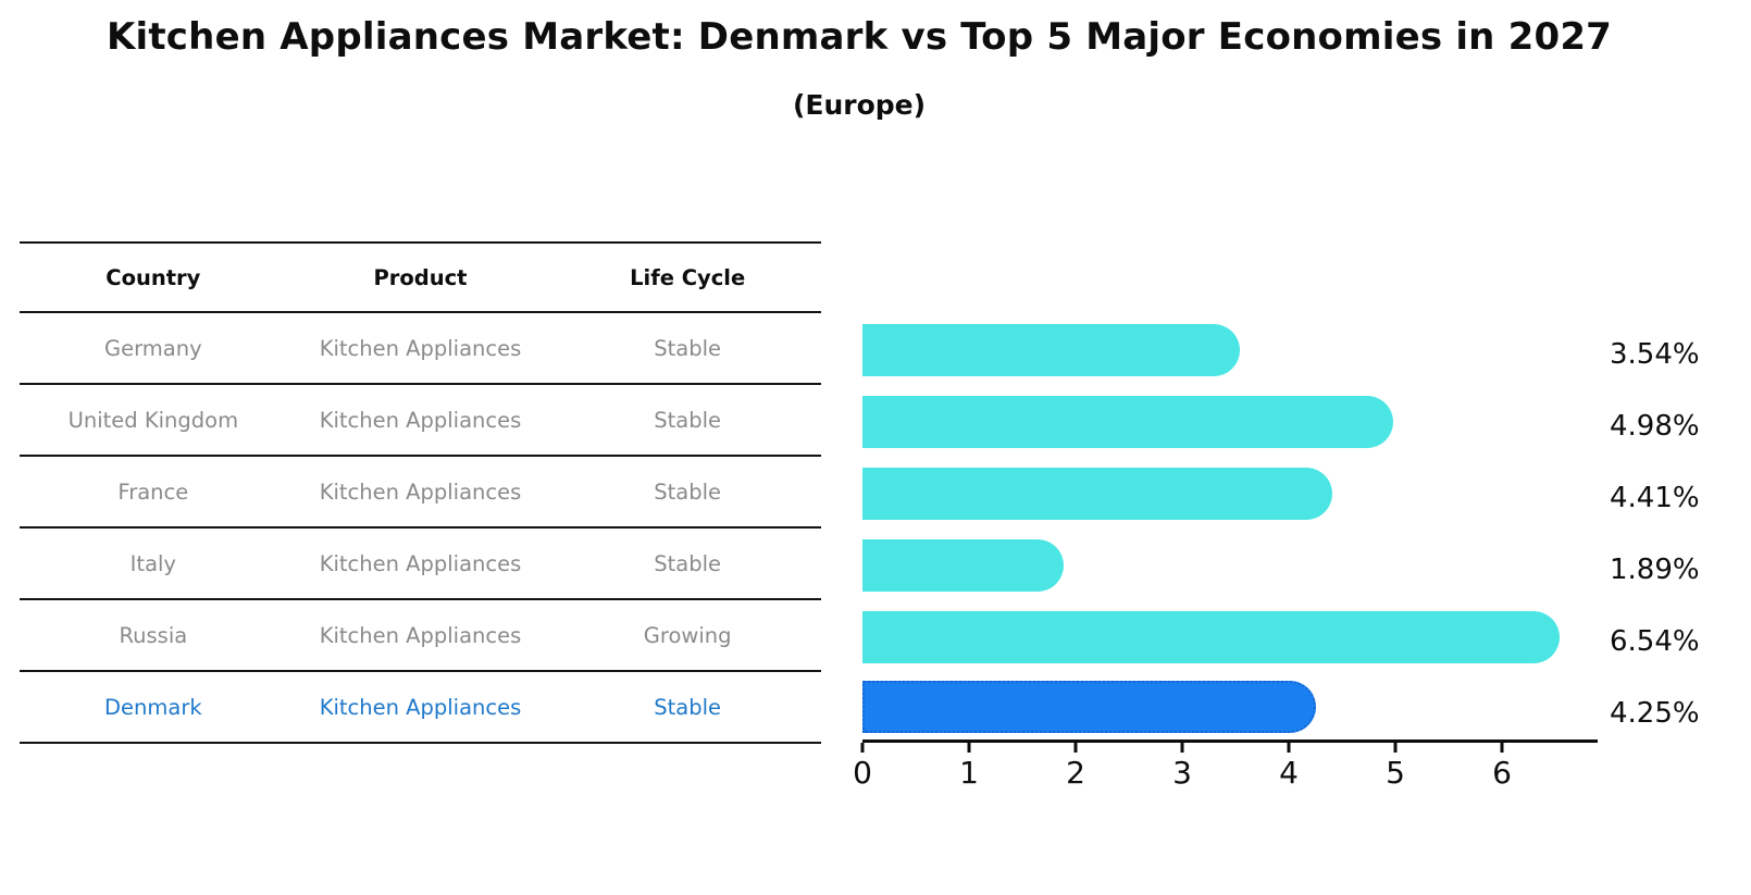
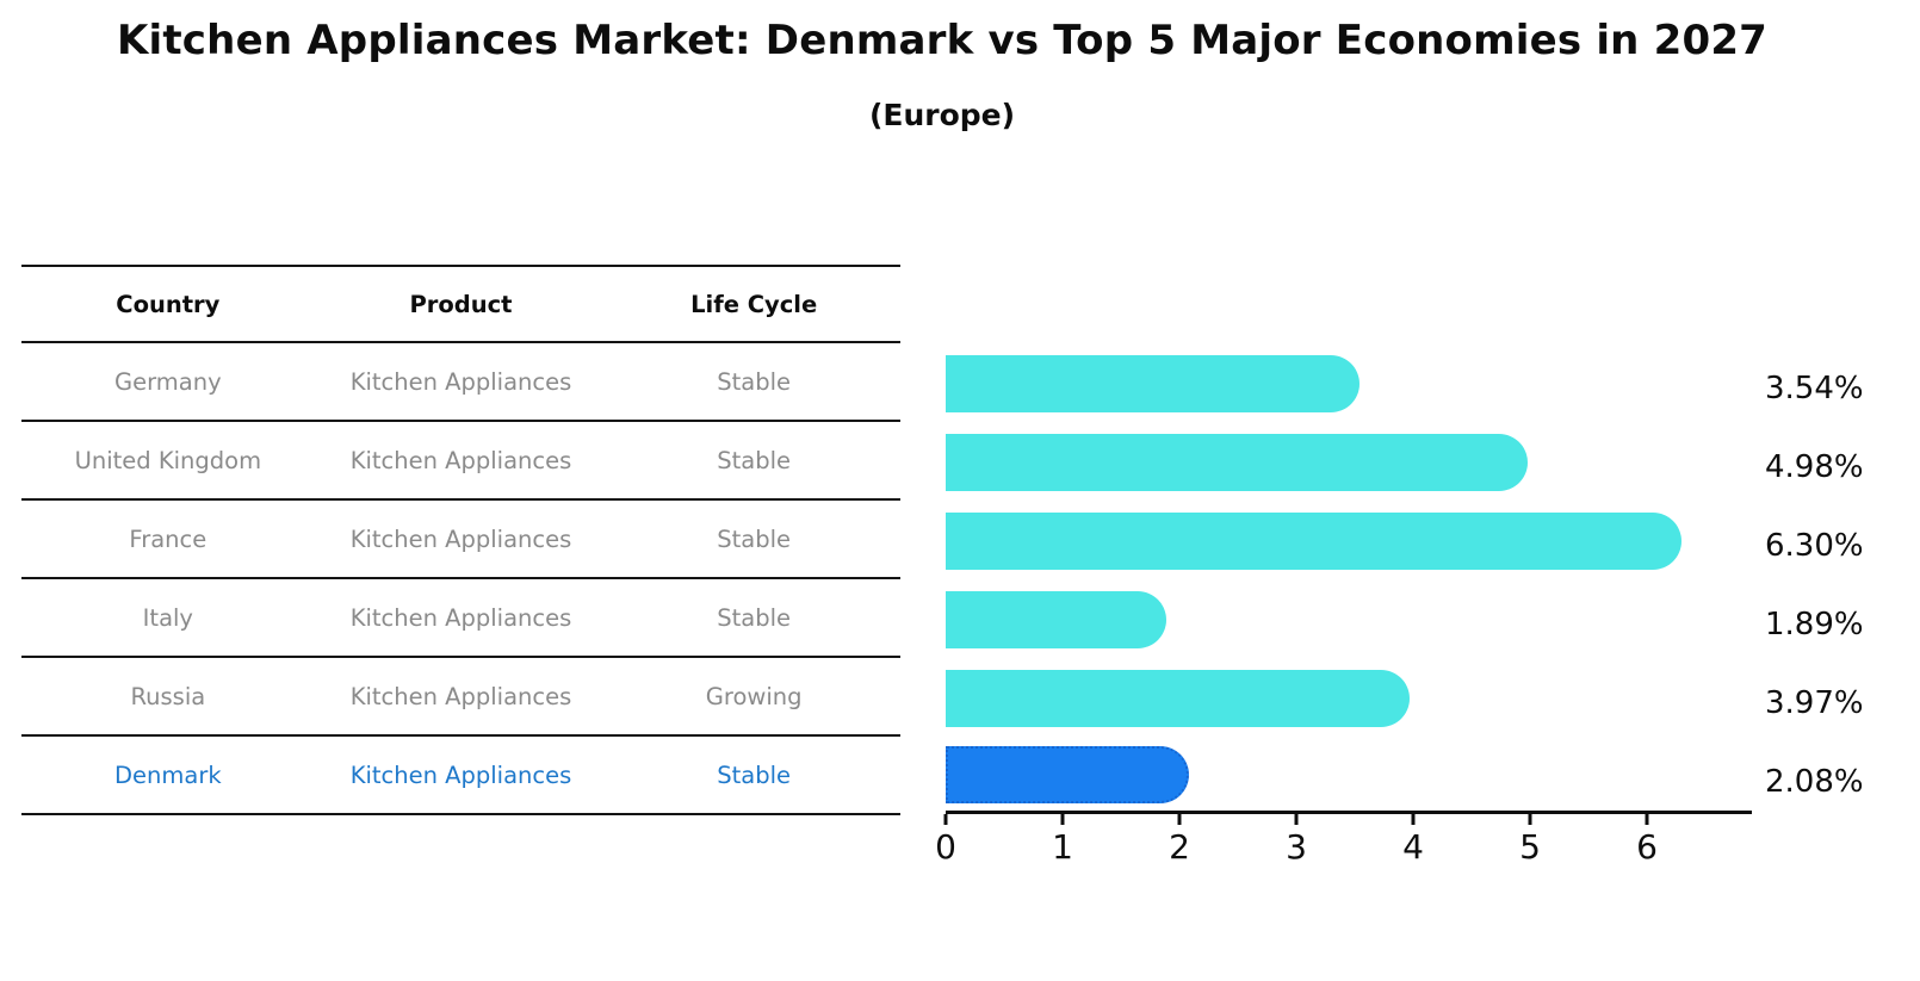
France: 4.41% -> 6.30%
Russia: 6.54% -> 3.97%
Denmark: 4.25% -> 2.08%
